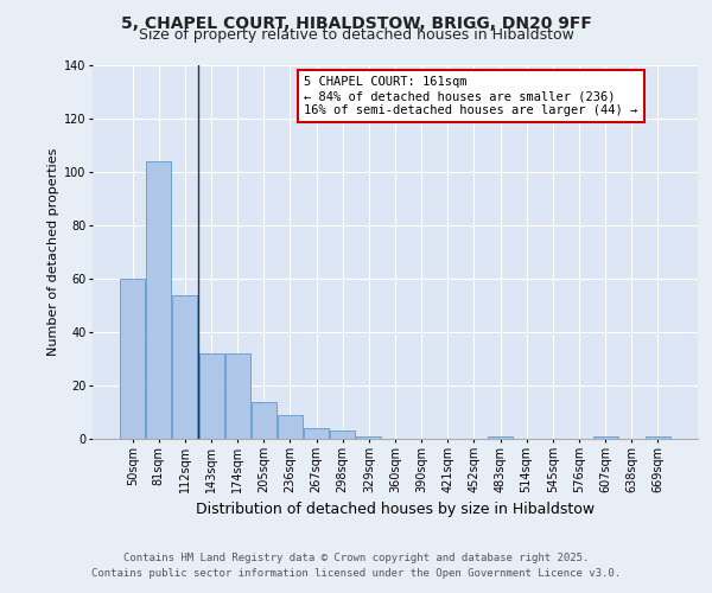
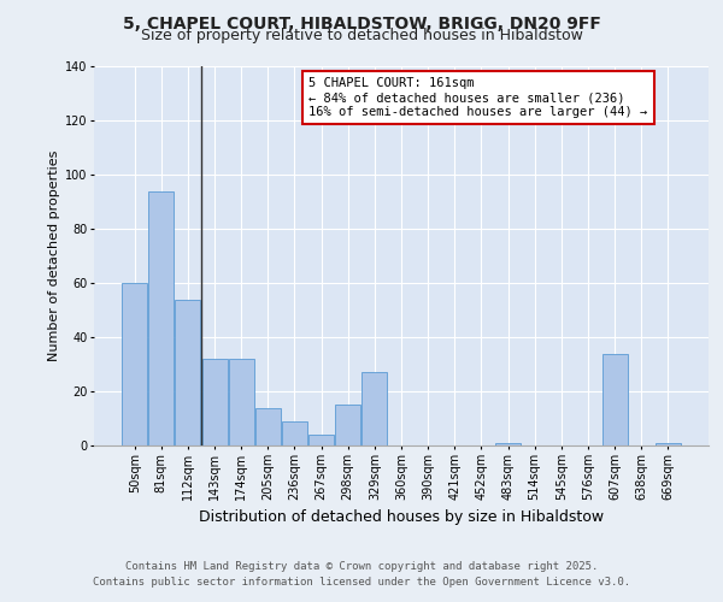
81sqm: 104 -> 94
298sqm: 3 -> 15
329sqm: 1 -> 27
607sqm: 1 -> 34
